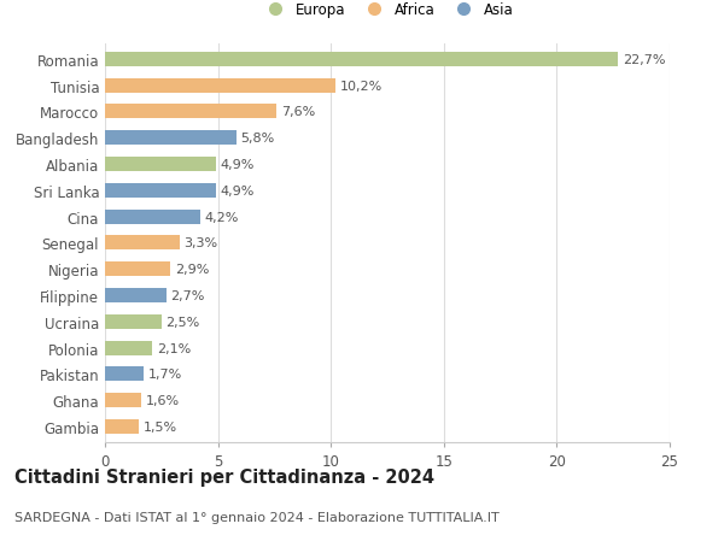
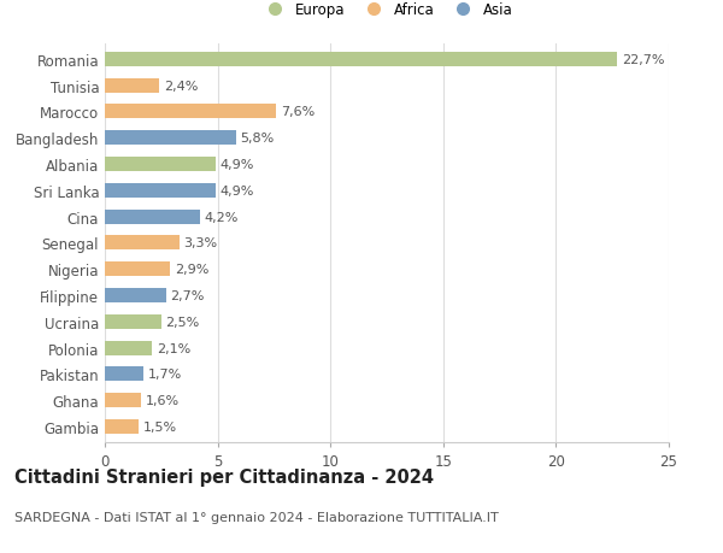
Tunisia: 10,2% -> 2,4%
